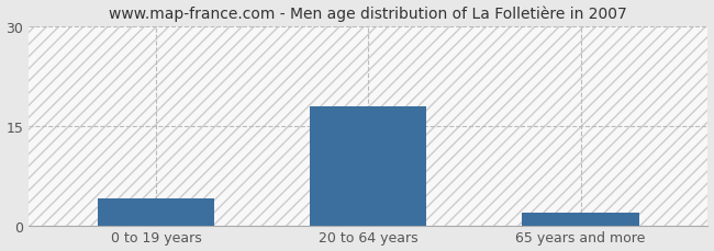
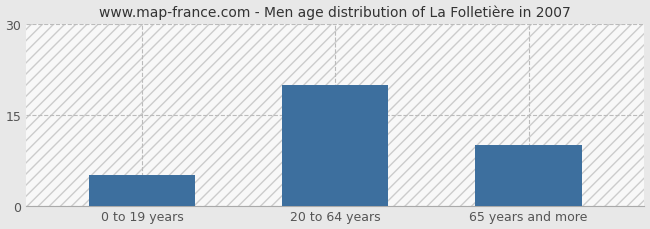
0 to 19 years: 4 -> 5
20 to 64 years: 18 -> 20
65 years and more: 2 -> 10
